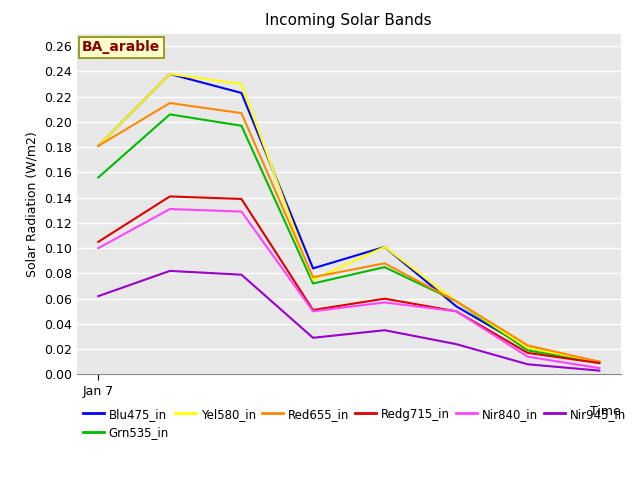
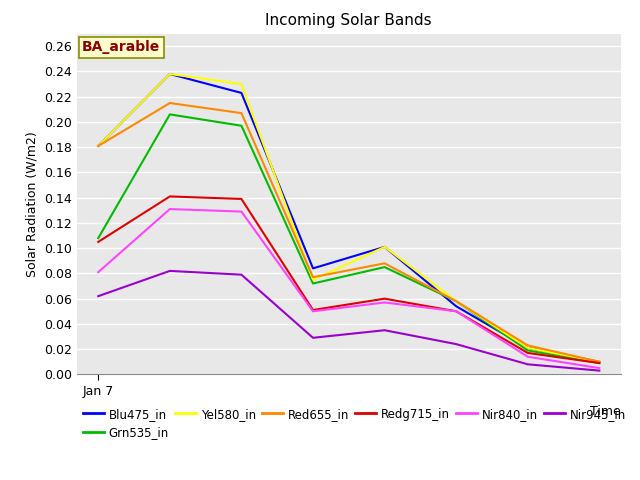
Grn535_in/Jan 7: 0.156 -> 0.108
Nir840_in/Jan 7: 0.100 -> 0.081
